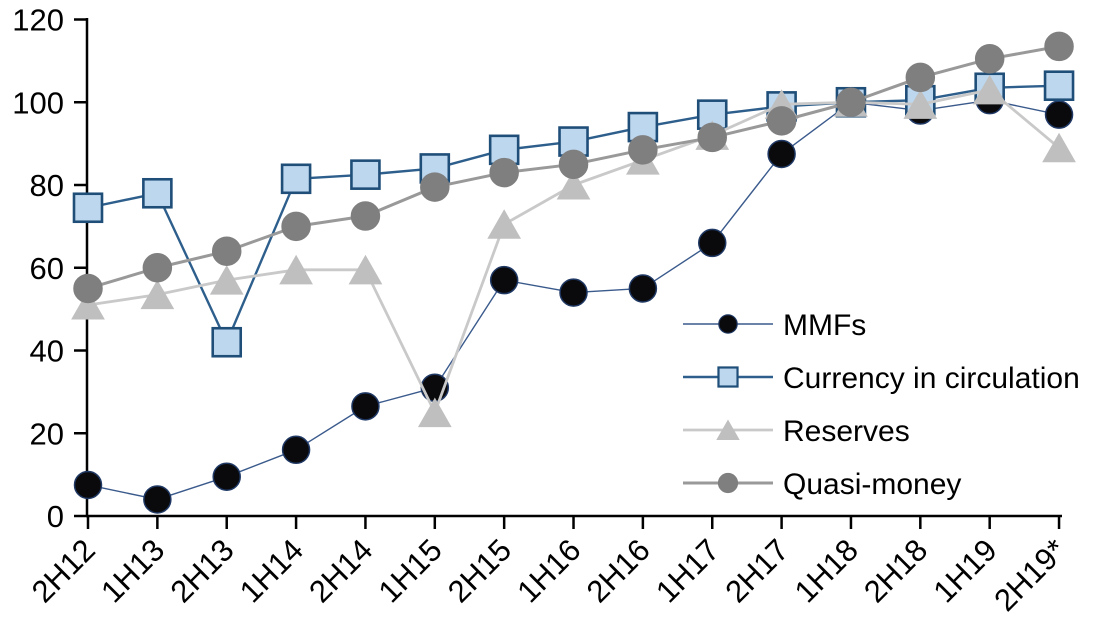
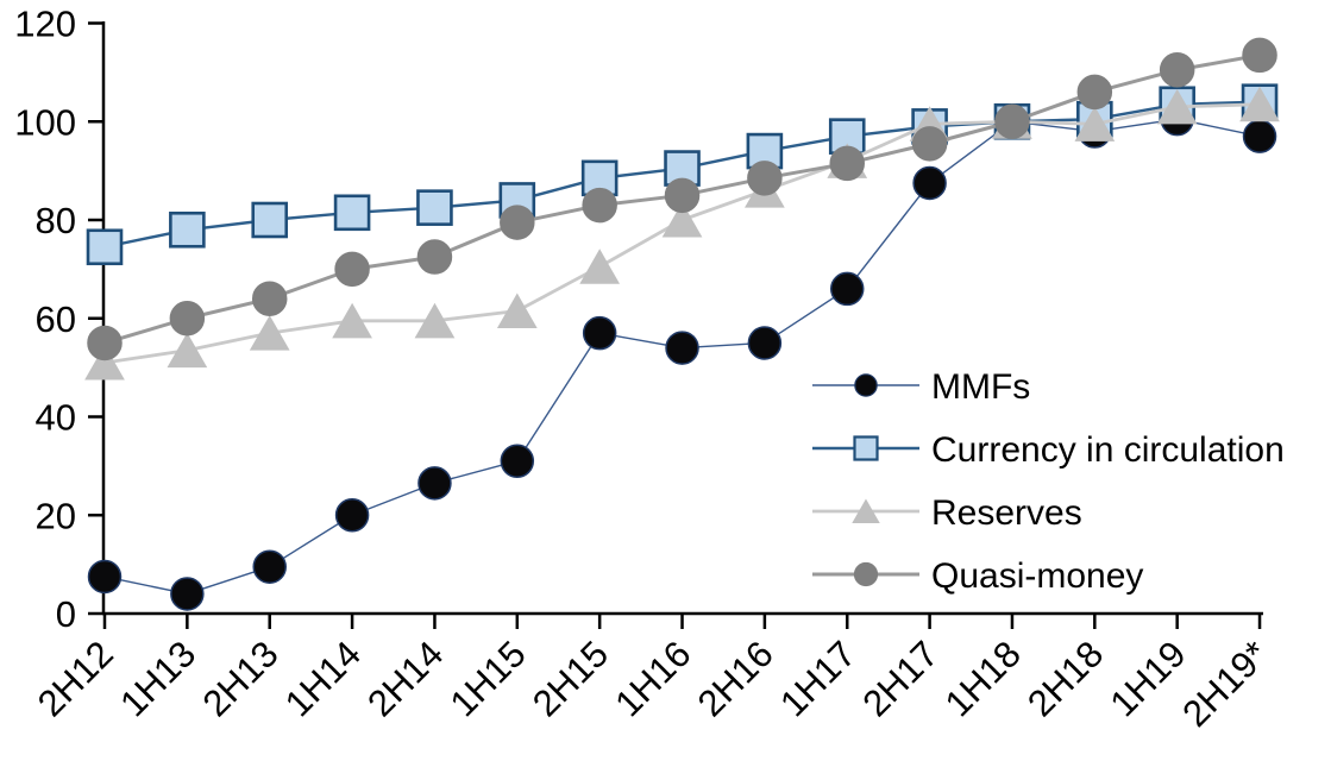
Currency in circulation/2H13: 42 -> 80
MMFs/1H14: 16 -> 20
Reserves/1H15: 25 -> 62
Reserves/2H19*: 89 -> 104
